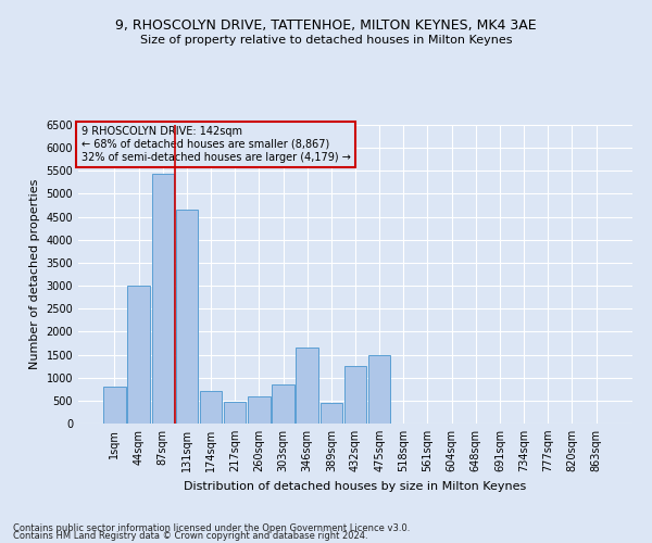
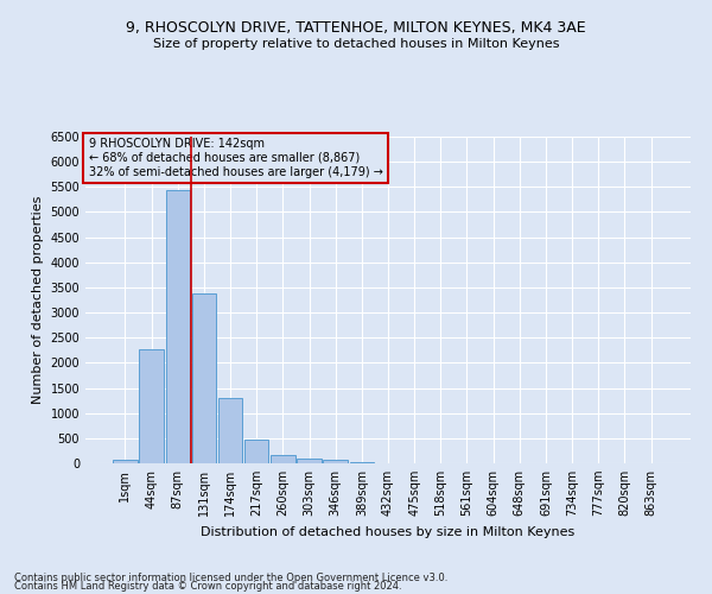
1sqm: 800 -> 60
44sqm: 3000 -> 2280
131sqm: 4650 -> 3380
174sqm: 700 -> 1300
260sqm: 600 -> 160
303sqm: 850 -> 90
346sqm: 1650 -> 60
389sqm: 450 -> 30
432sqm: 1250 -> 10
475sqm: 1500 -> 0
